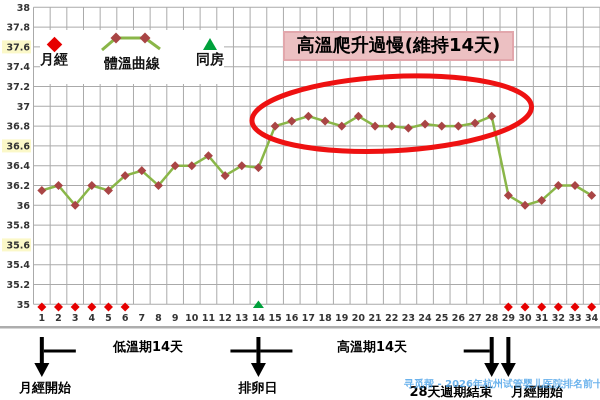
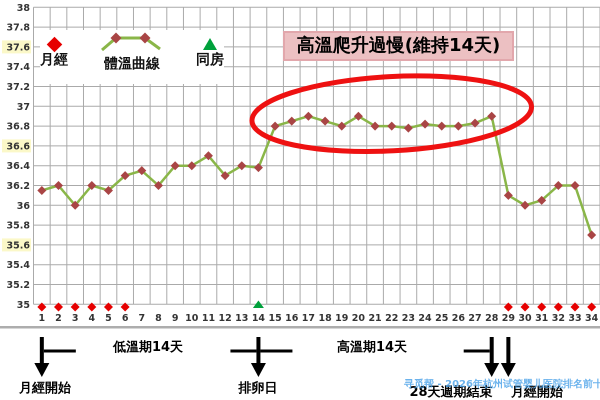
34: 36.1 -> 35.7
